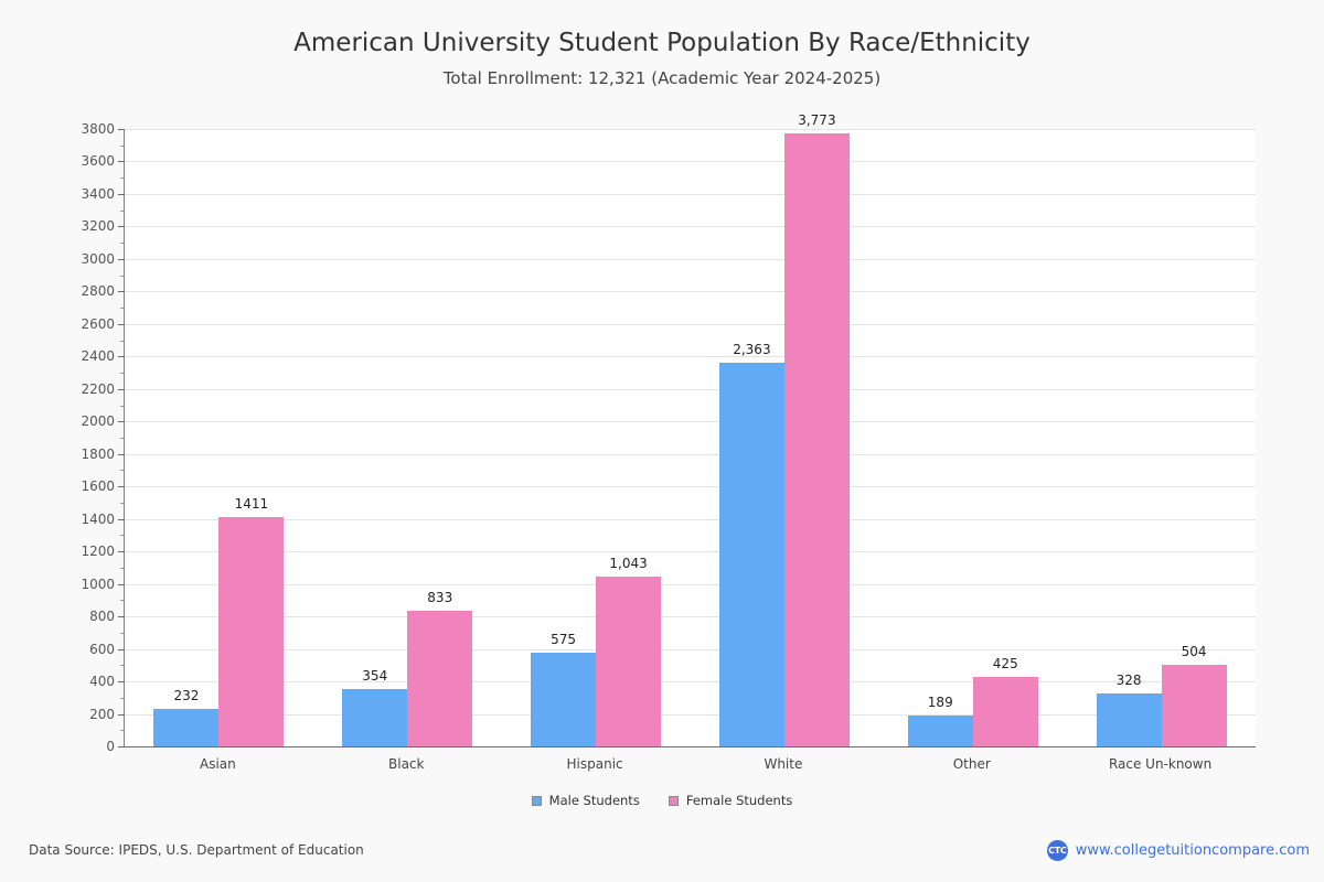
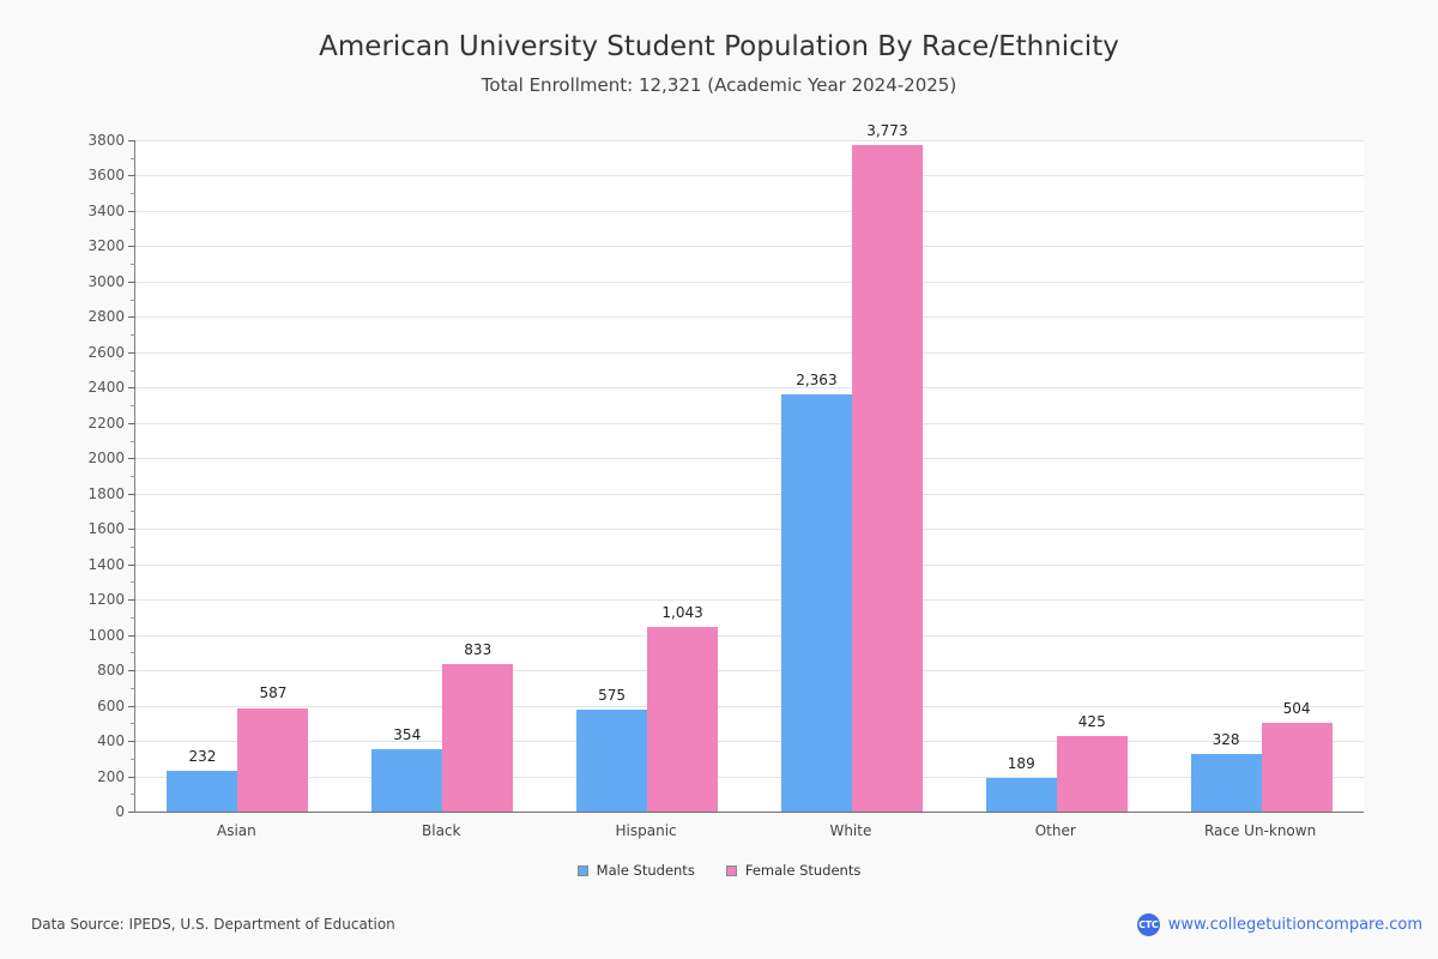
Female Students/Asian: 1411 -> 587
